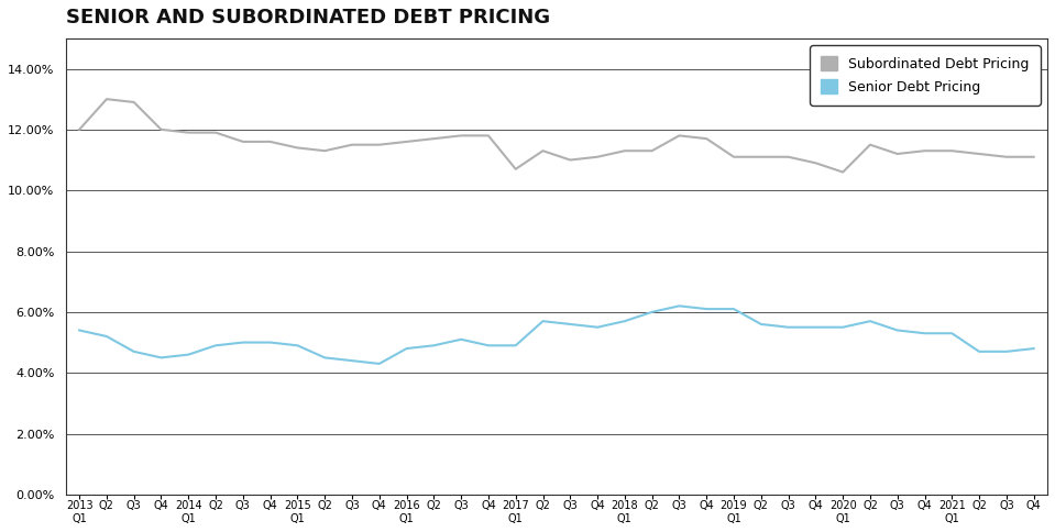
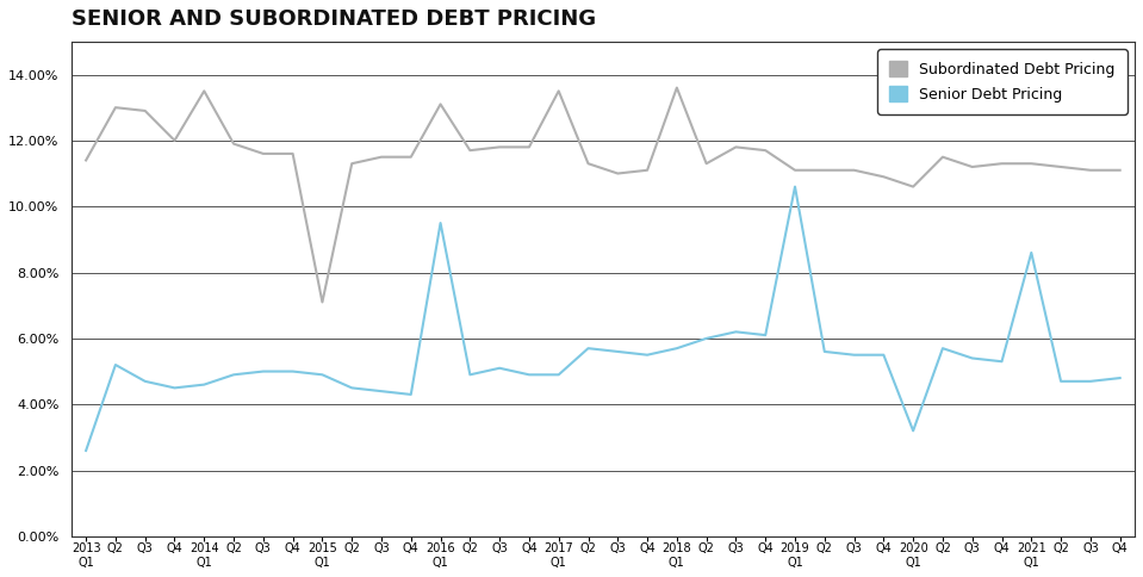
Subordinated Debt Pricing/2013 Q1: 12.0% -> 11.4%
Senior Debt Pricing/2013 Q1: 5.4% -> 2.6%
Subordinated Debt Pricing/2014 Q1: 11.9% -> 13.5%
Subordinated Debt Pricing/2015 Q1: 11.4% -> 7.1%
Subordinated Debt Pricing/2016 Q1: 11.6% -> 13.1%
Senior Debt Pricing/2016 Q1: 4.8% -> 9.5%
Subordinated Debt Pricing/2017 Q1: 10.7% -> 13.5%
Subordinated Debt Pricing/2018 Q1: 11.3% -> 13.6%
Senior Debt Pricing/2019 Q1: 6.1% -> 10.6%
Senior Debt Pricing/2020 Q1: 5.5% -> 3.2%
Senior Debt Pricing/2021 Q1: 5.3% -> 8.6%
